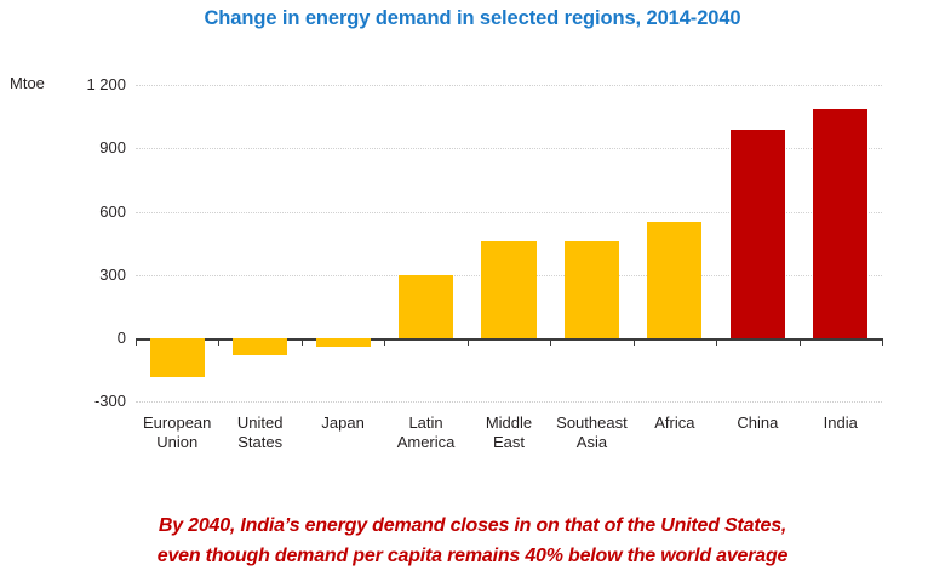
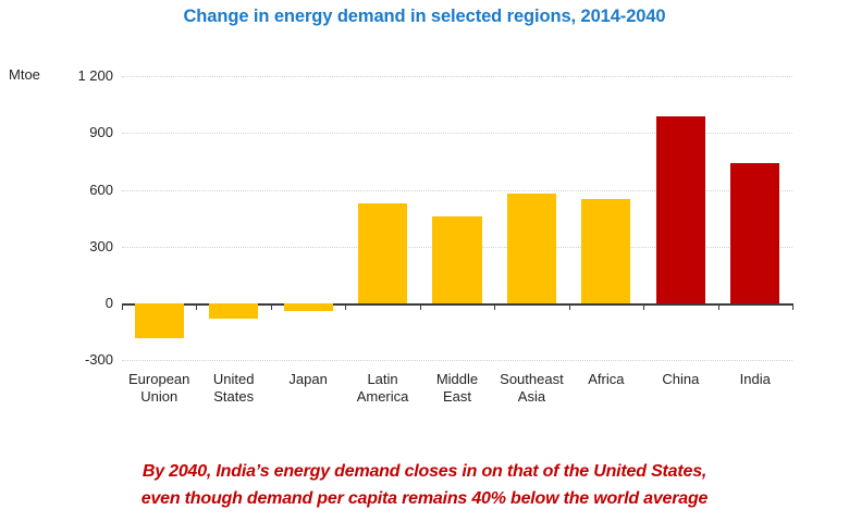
Latin America: 300 -> 530
Southeast Asia: 460 -> 580
India: 1080 -> 740
